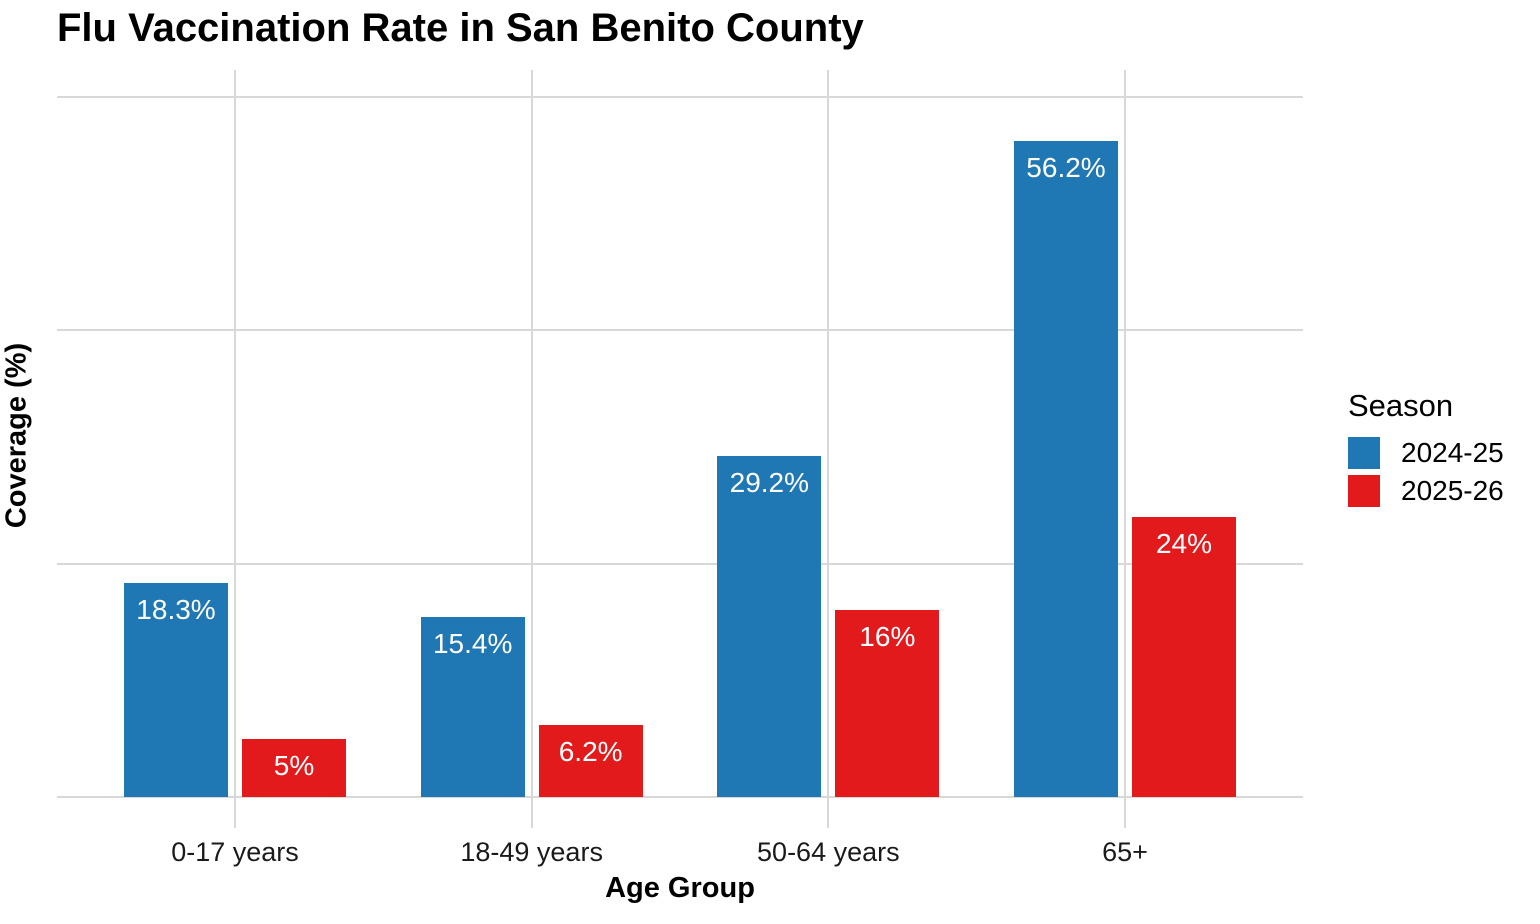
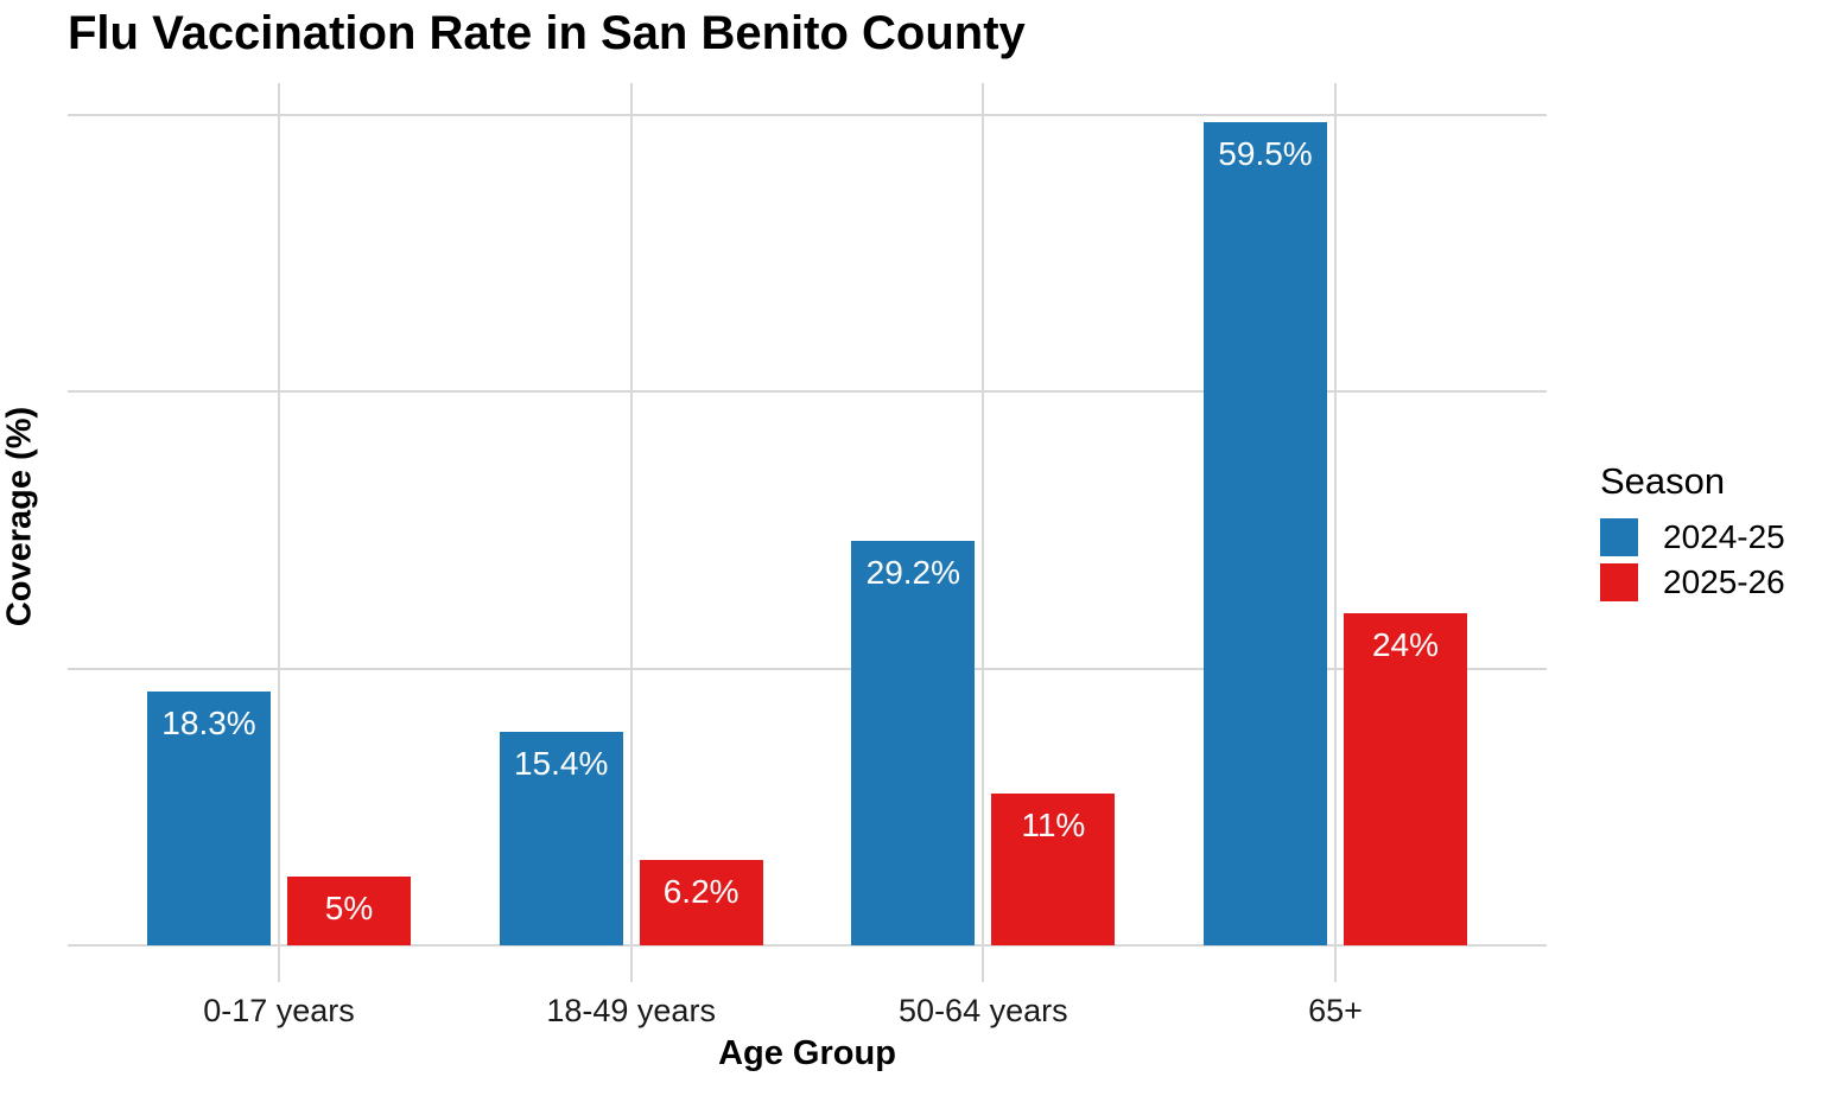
2025-26/50-64 years: 16% -> 11%
2024-25/65+: 56.2% -> 59.5%
